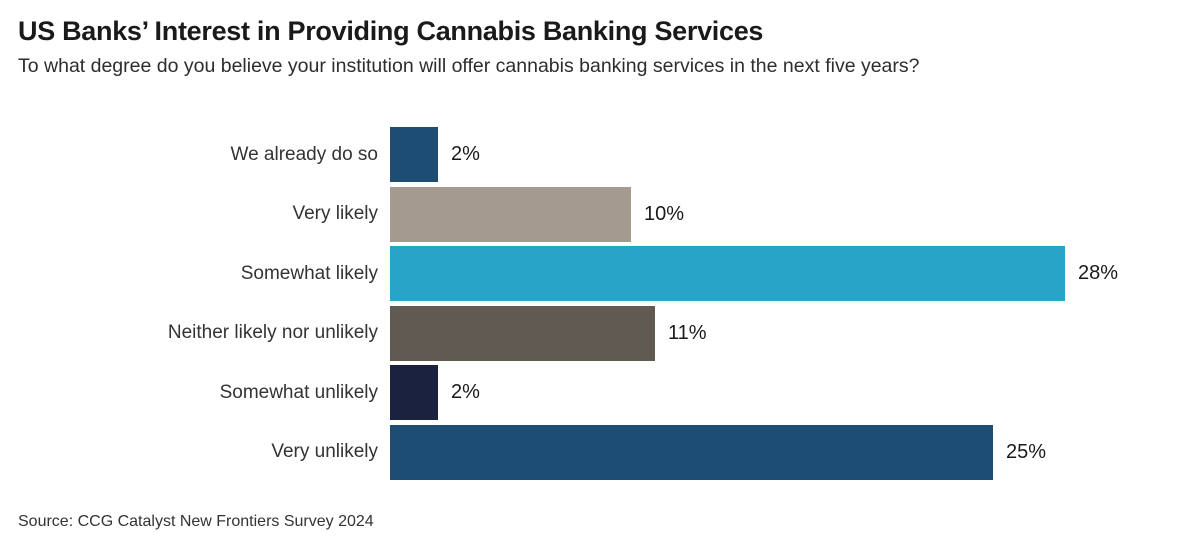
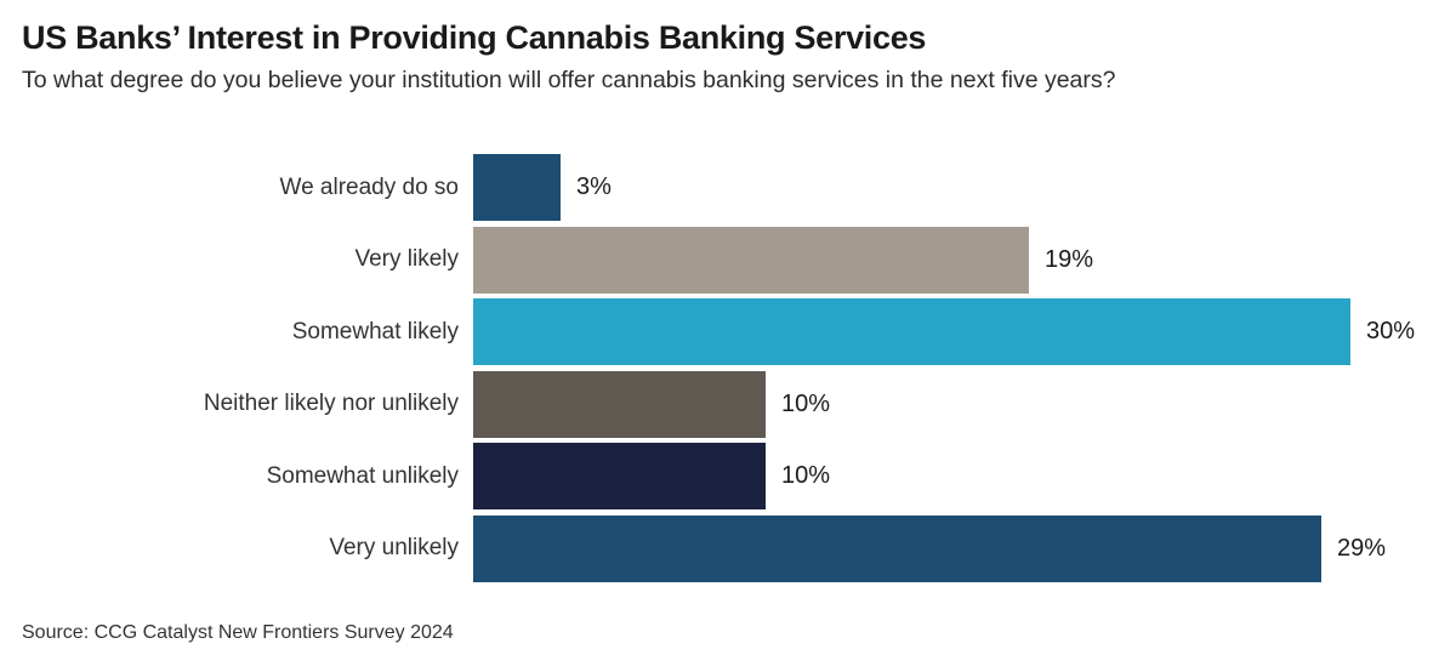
We already do so: 2% -> 3%
Very likely: 10% -> 19%
Somewhat likely: 28% -> 30%
Neither likely nor unlikely: 11% -> 10%
Somewhat unlikely: 2% -> 10%
Very unlikely: 25% -> 29%
